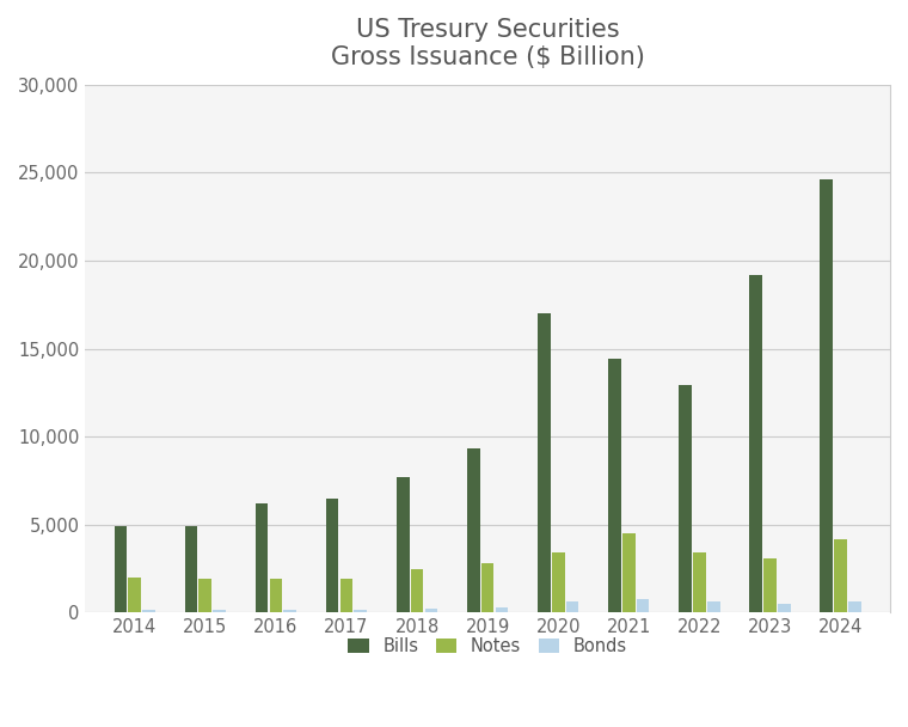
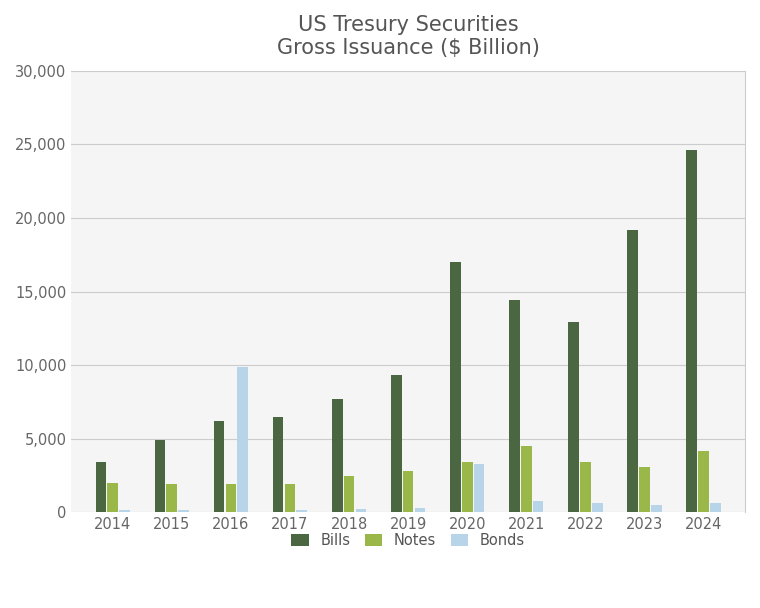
Bills/2014: 4,900 -> 3,400
Bonds/2016: 200 -> 9,900
Bonds/2020: 600 -> 3,300
